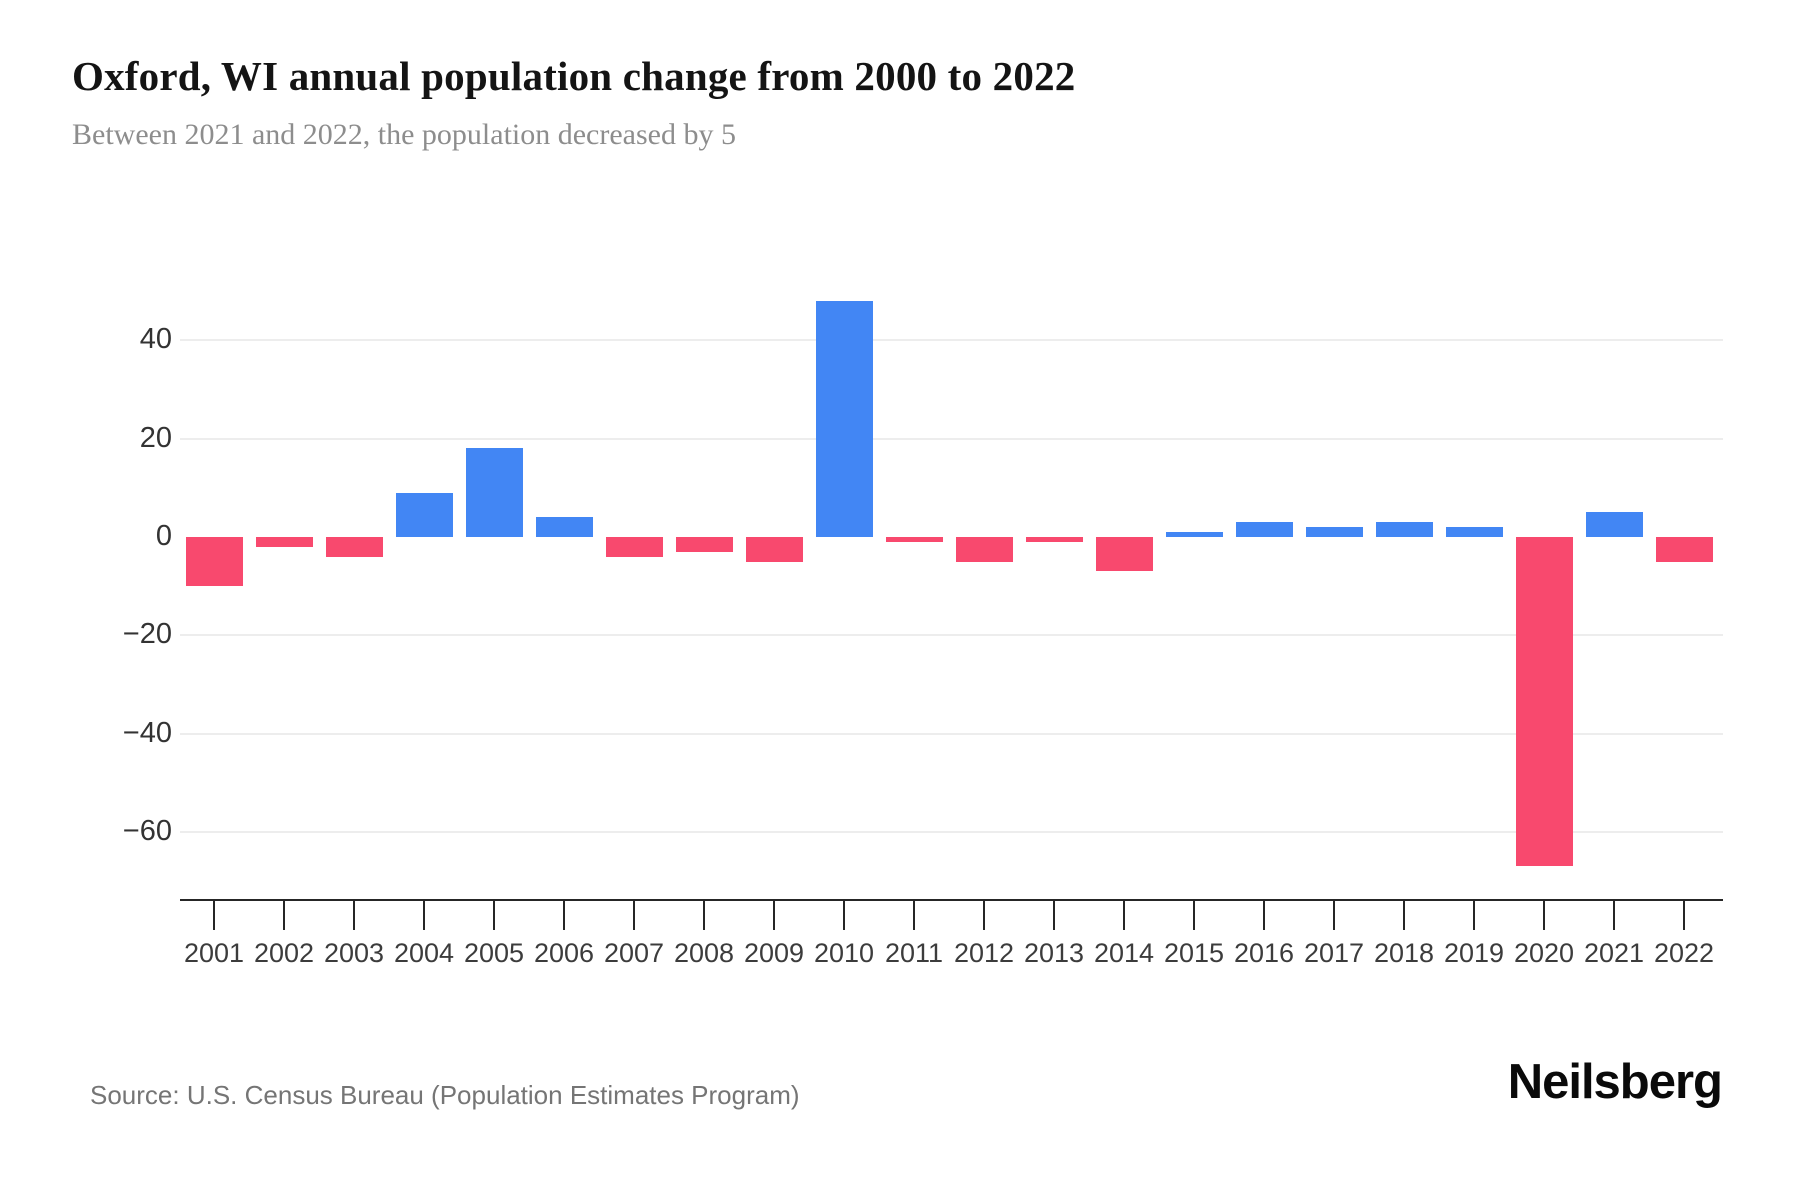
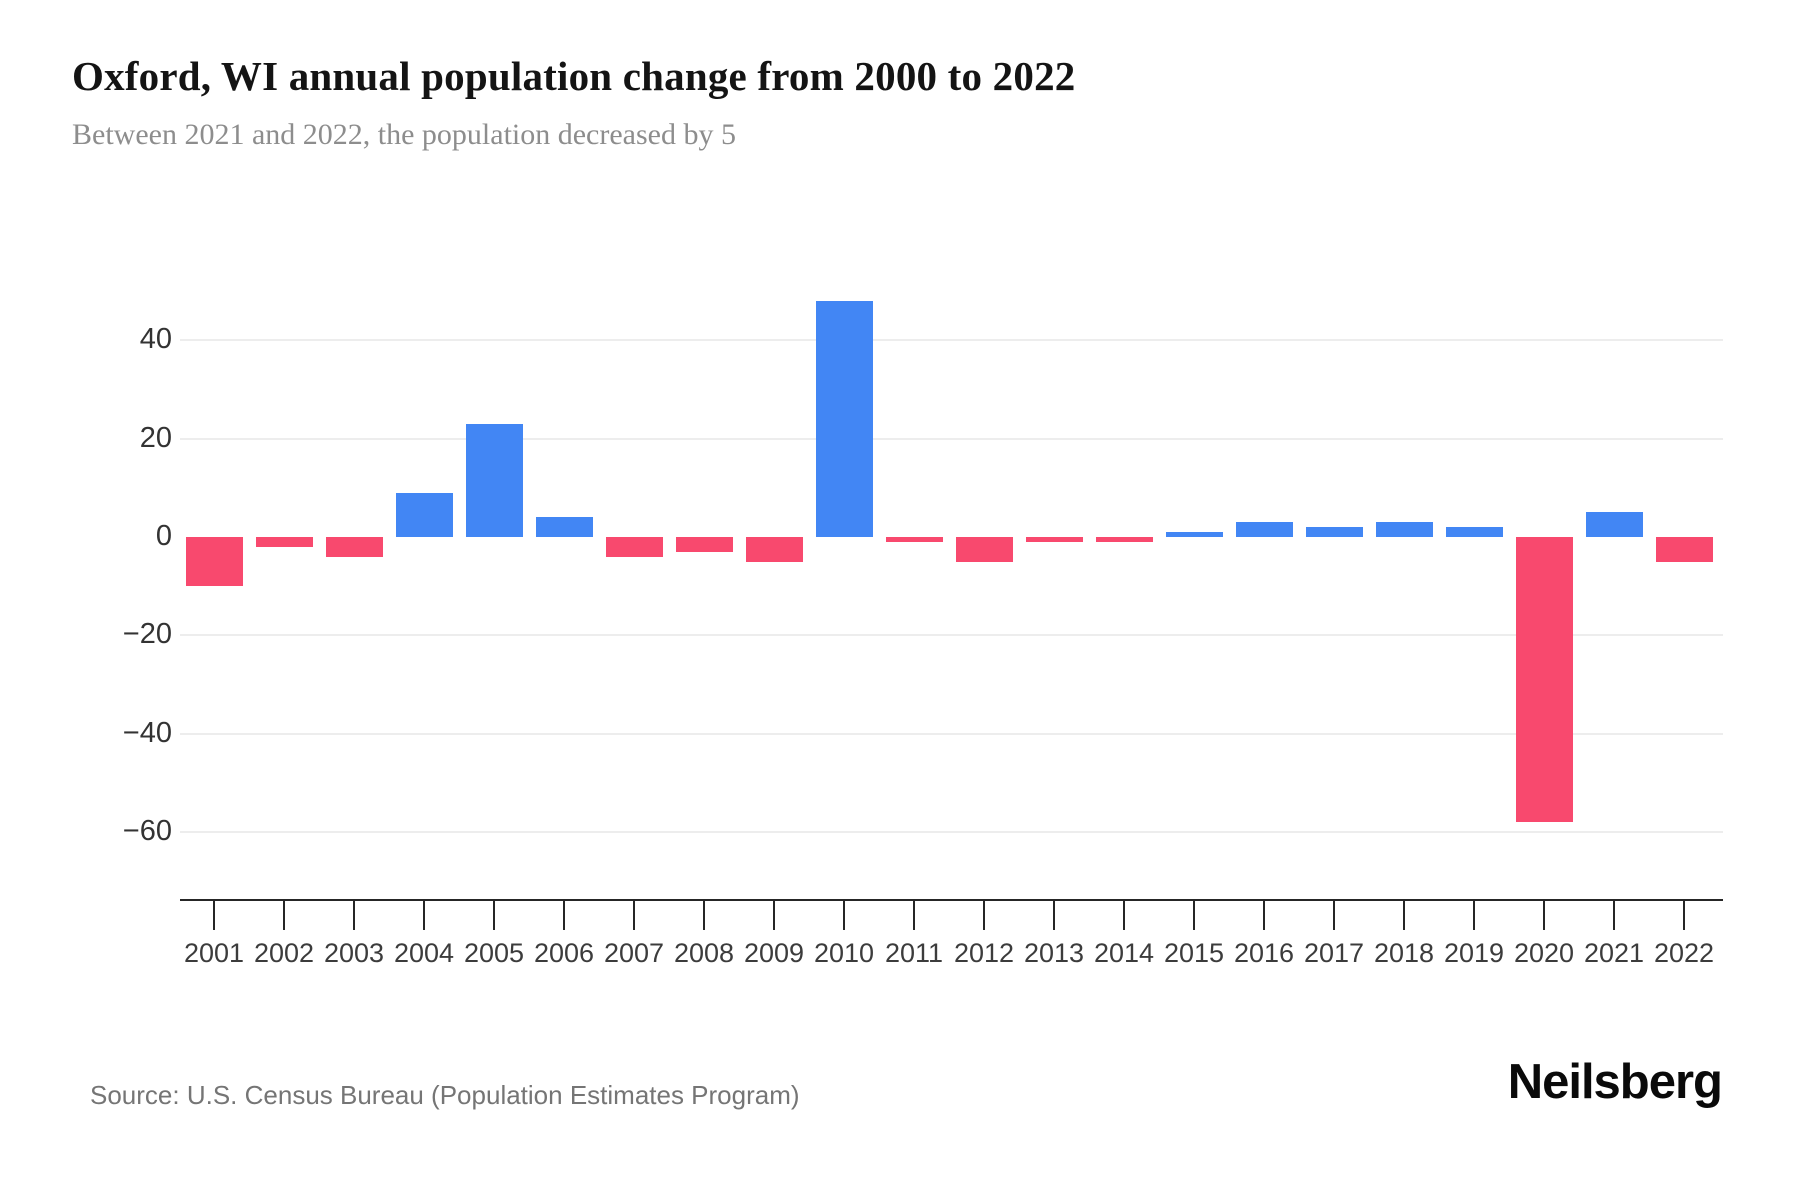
2005: 18 -> 23
2014: -7 -> -1
2020: -67 -> -58
